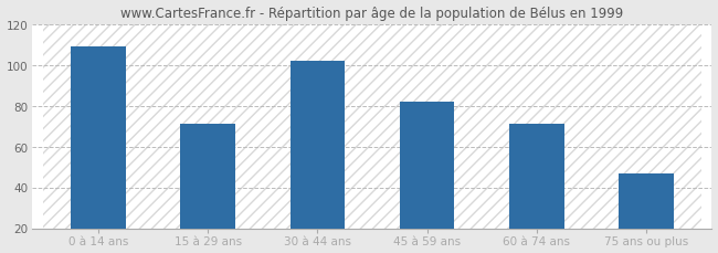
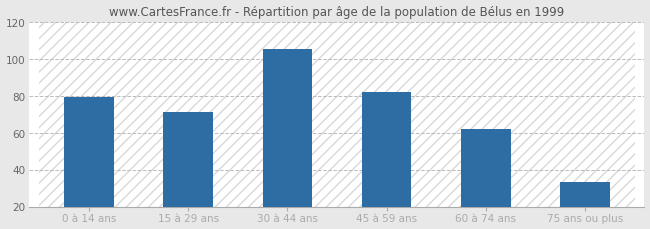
0 à 14 ans: 109 -> 79
30 à 44 ans: 102 -> 105
60 à 74 ans: 71 -> 62
75 ans ou plus: 47 -> 33
